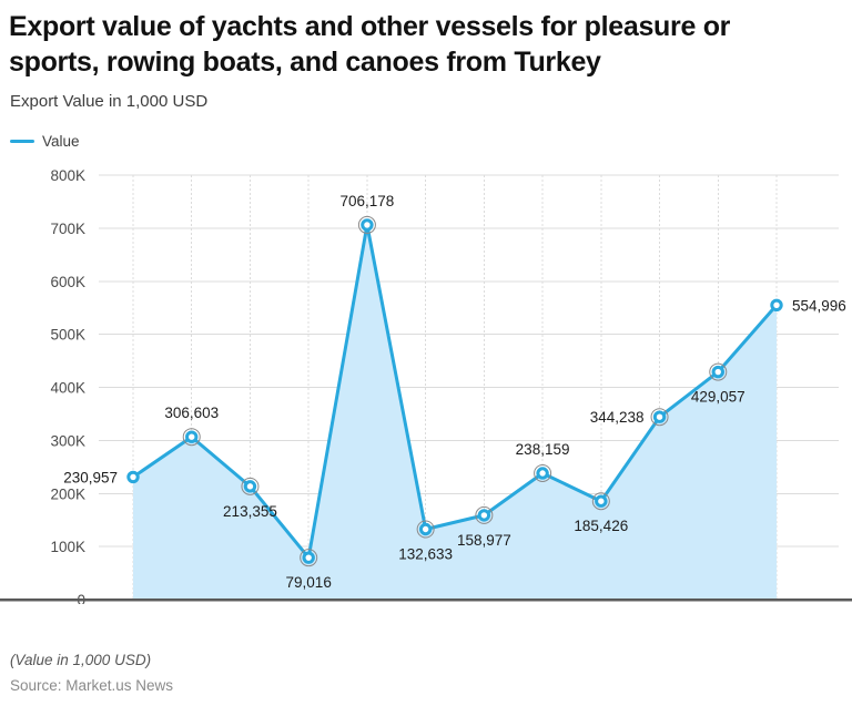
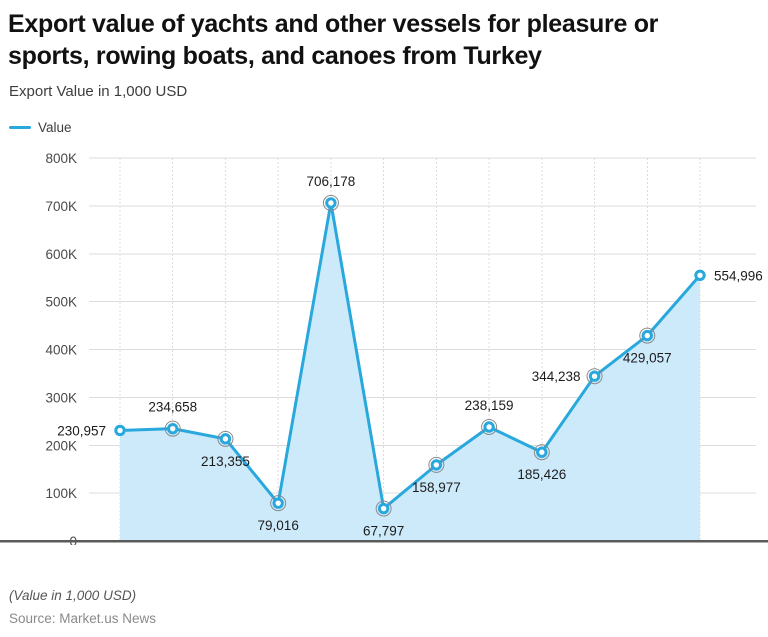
2013: 306,603 -> 234,658
2017: 132,633 -> 67,797
